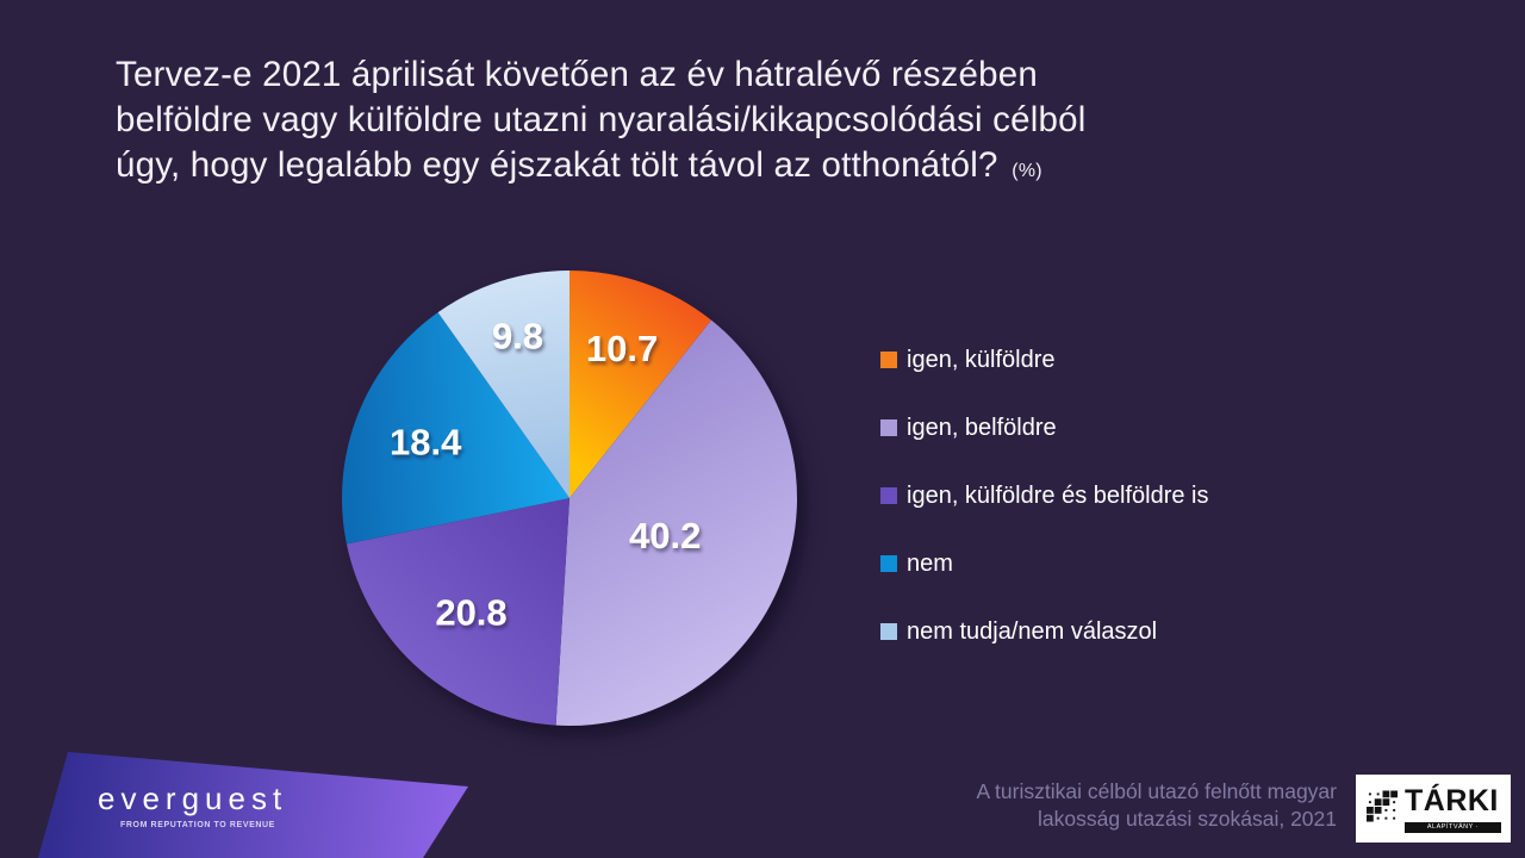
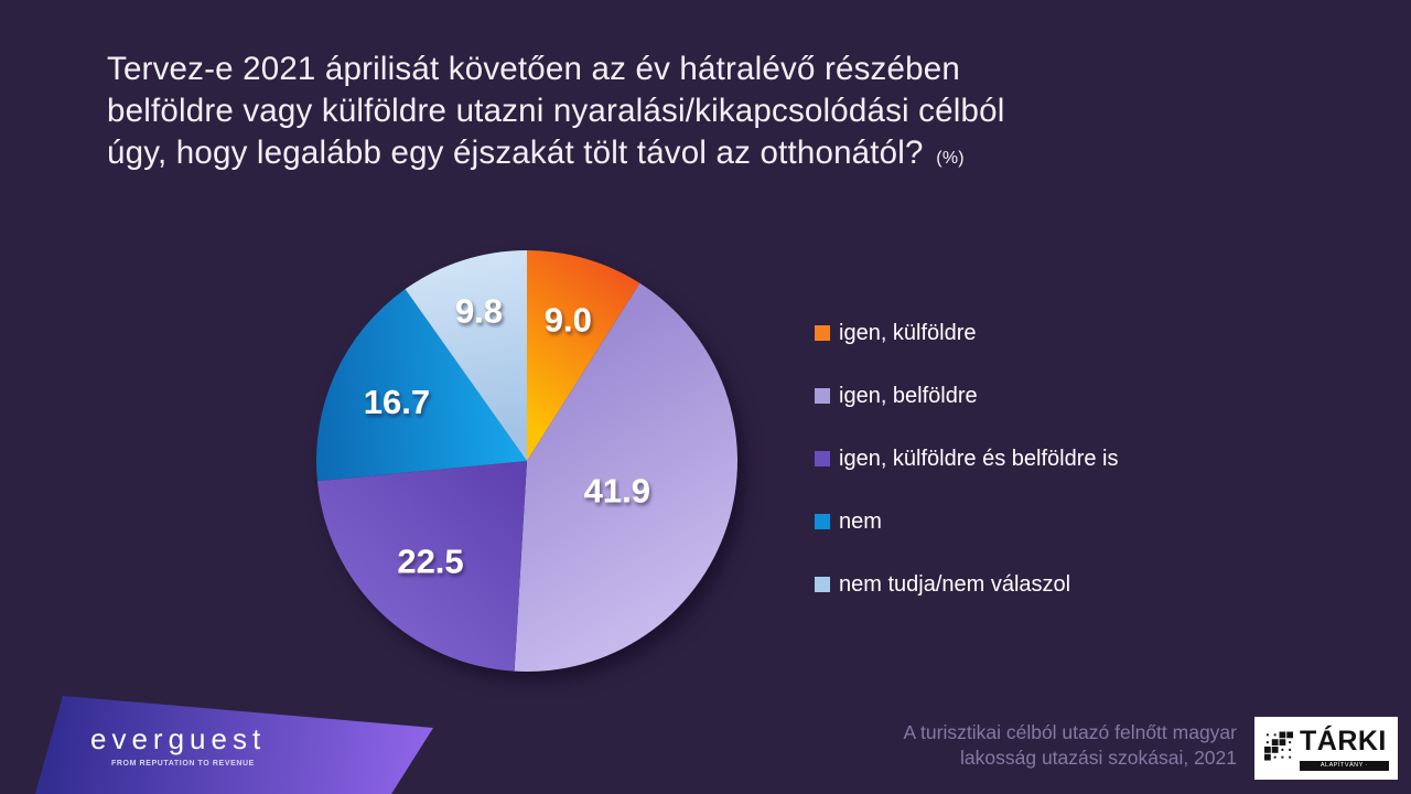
igen, külföldre: 10.7 -> 9.0
igen, belföldre: 40.2 -> 41.9
igen, külföldre és belföldre is: 20.8 -> 22.5
nem: 18.4 -> 16.7
